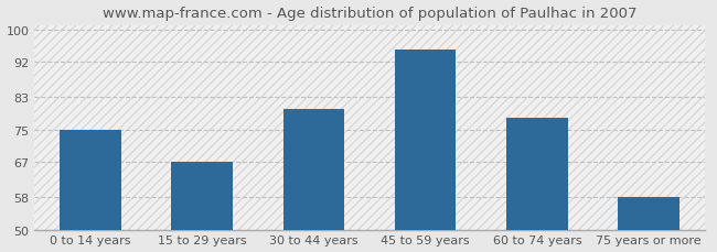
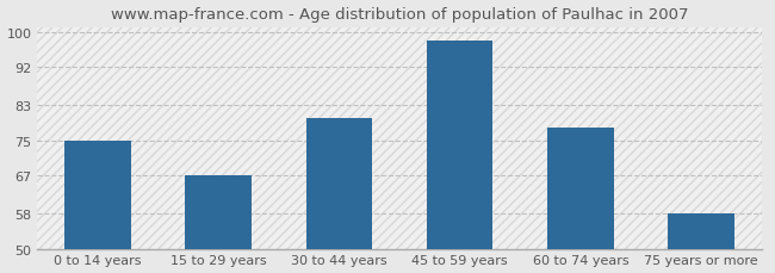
45 to 59 years: 95 -> 98
